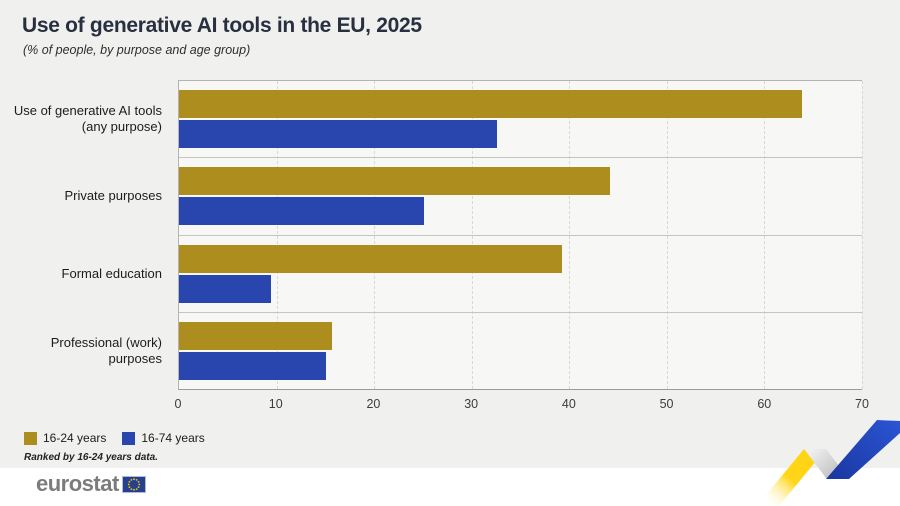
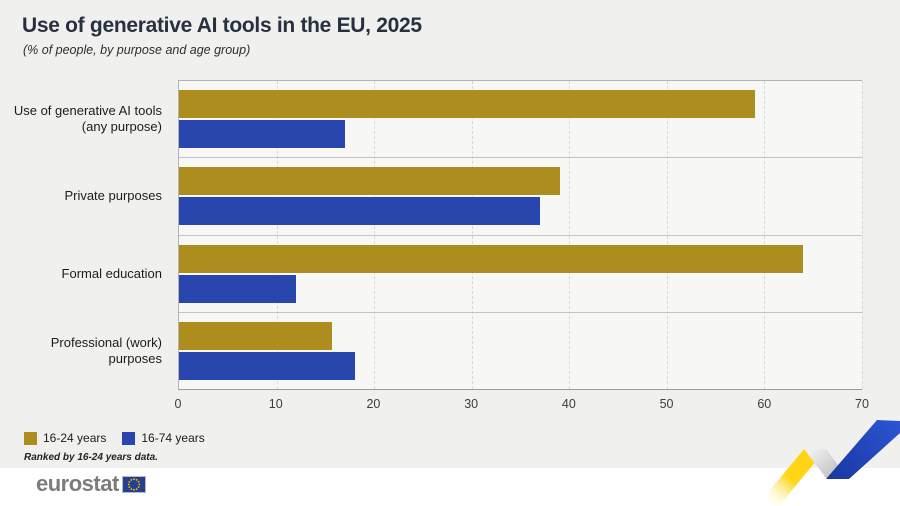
16-24 years/Use of generative AI tools (any purpose): 64 -> 59
16-74 years/Use of generative AI tools (any purpose): 33 -> 17
16-24 years/Private purposes: 44 -> 39
16-74 years/Private purposes: 25 -> 37
16-24 years/Formal education: 39 -> 64
16-74 years/Formal education: 9 -> 12
16-74 years/Professional (work) purposes: 15 -> 18
